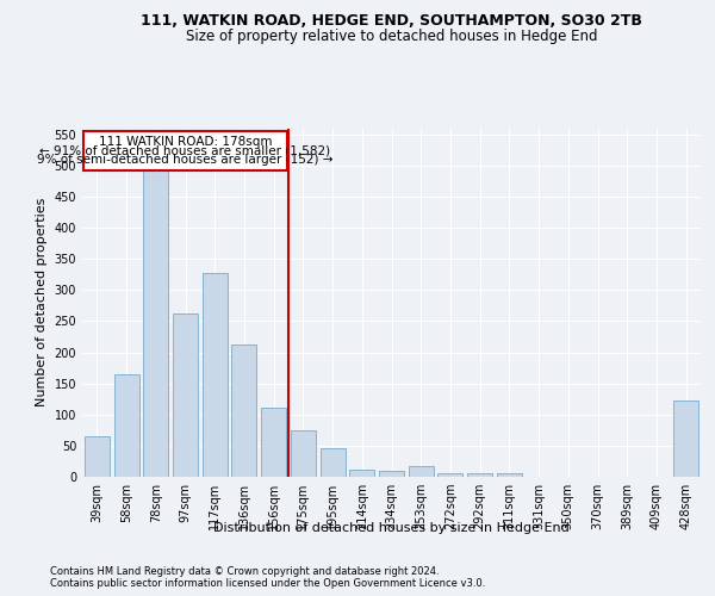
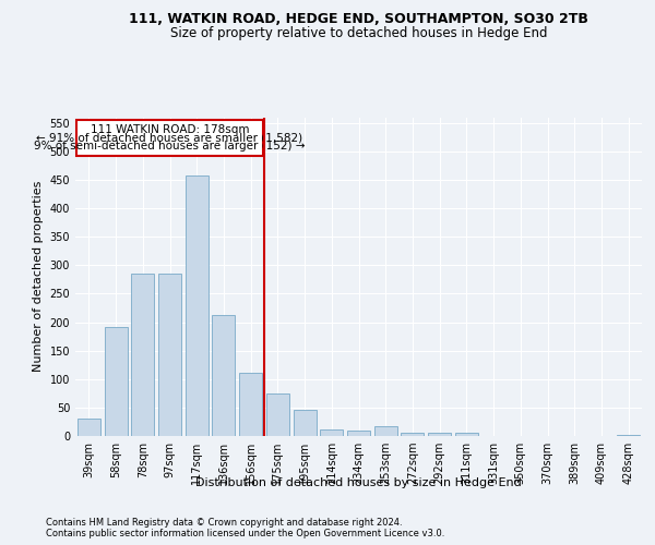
39sqm: 66 -> 30
58sqm: 164 -> 192
78sqm: 492 -> 285
97sqm: 262 -> 285
117sqm: 328 -> 458
428sqm: 122 -> 2
